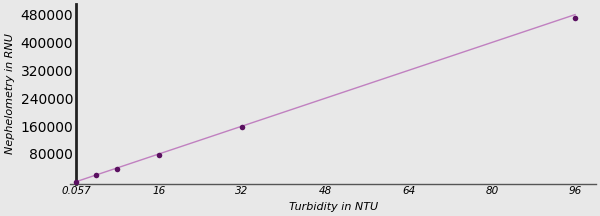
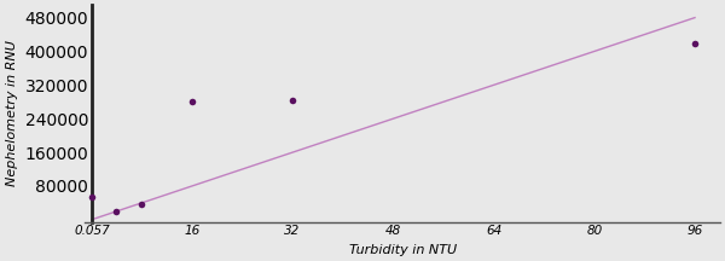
0.057: 0 -> 55000
16: 77000 -> 280000
32: 157000 -> 285000
96: 470000 -> 420000
